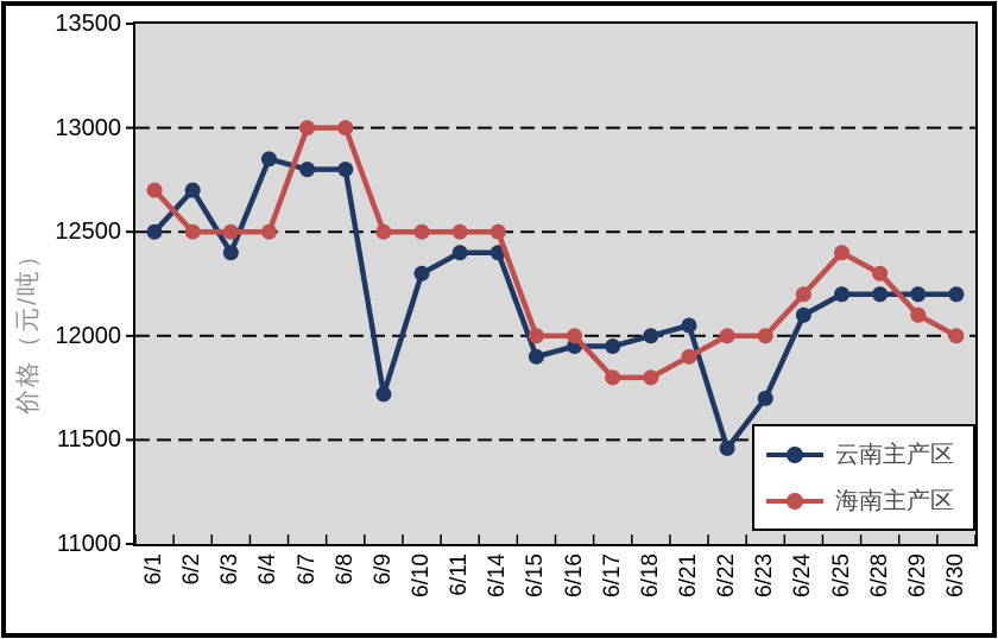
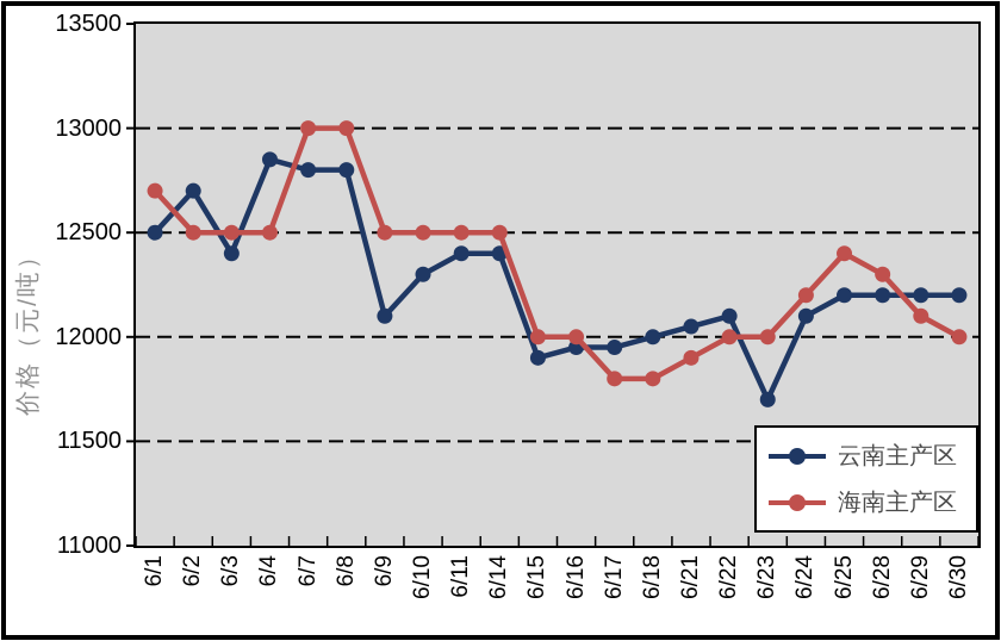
云南主产区/6/9: 11720 -> 12100
云南主产区/6/22: 11460 -> 12100
